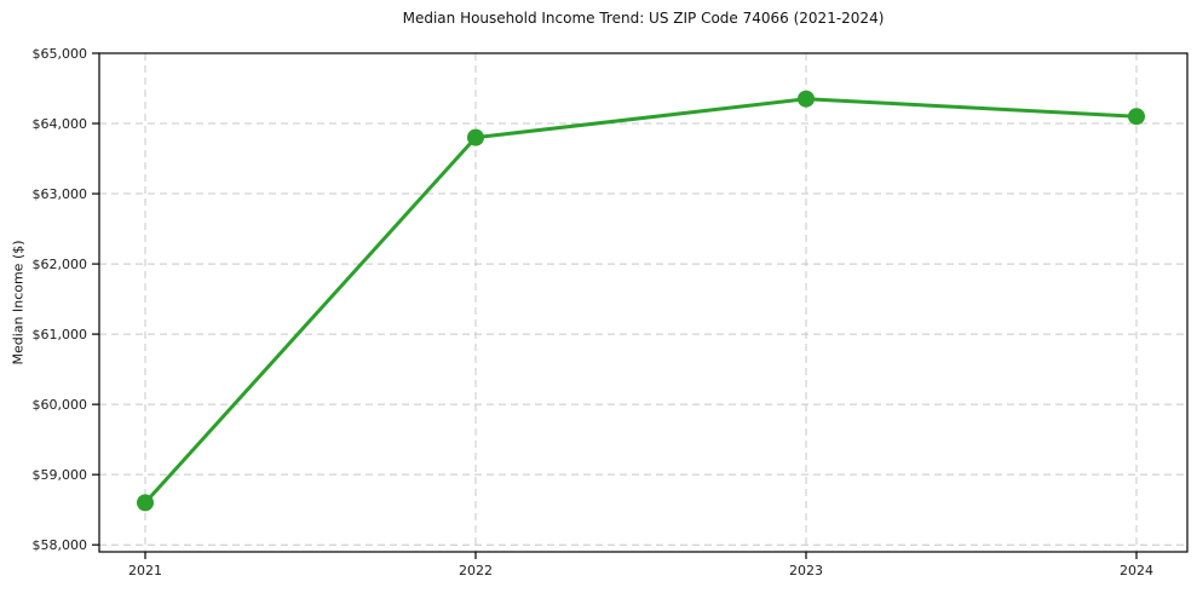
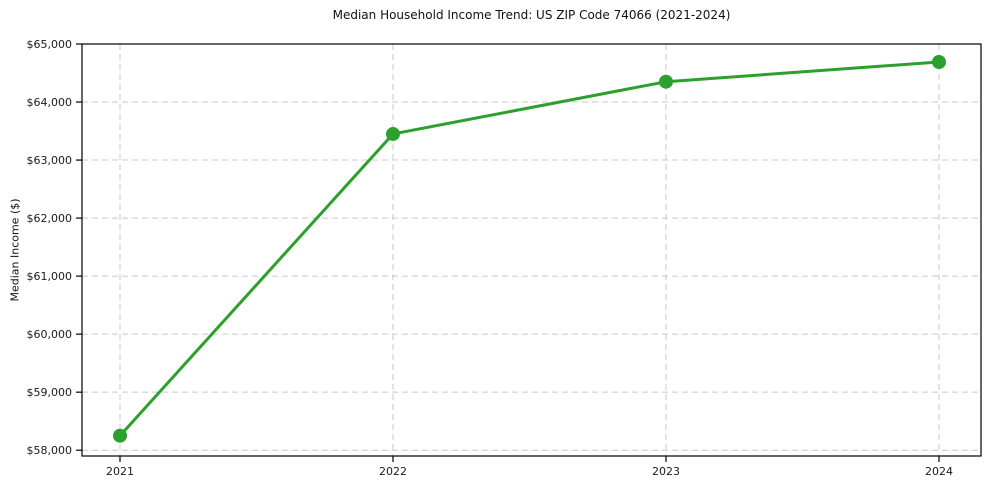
2021: $58600 -> $58200
2022: $63800 -> $63400
2024: $64100 -> $64700
